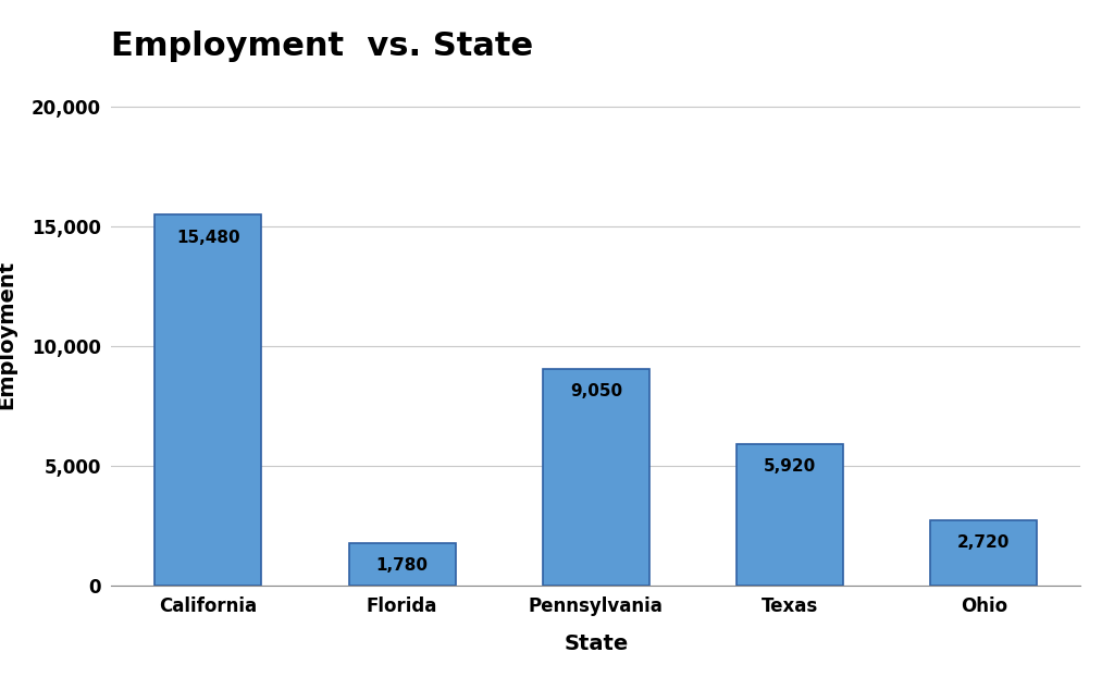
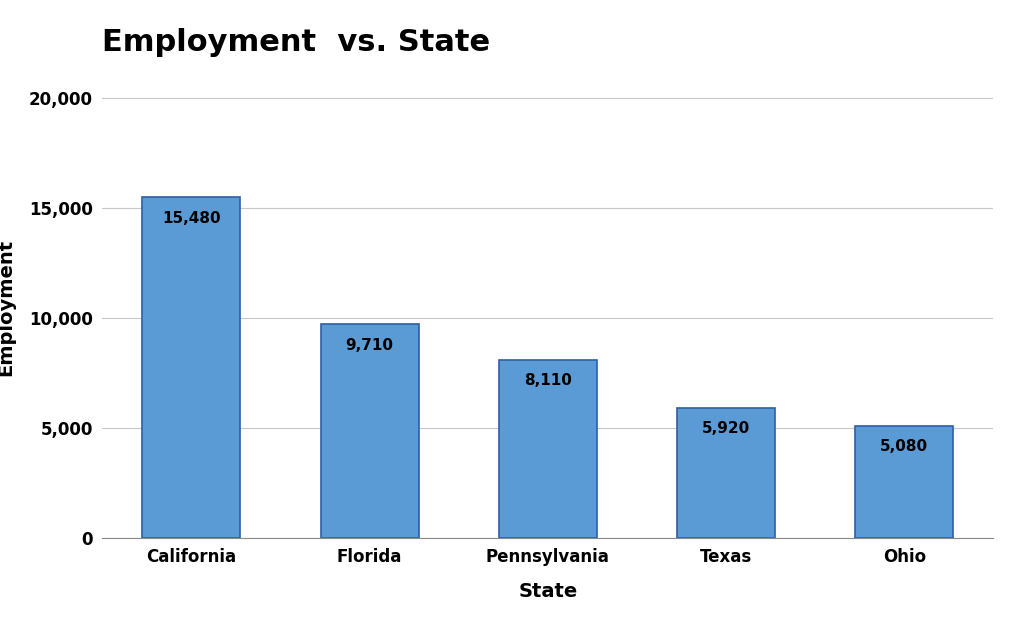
Florida: 1,780 -> 9,710
Pennsylvania: 9,050 -> 8,110
Ohio: 2,720 -> 5,080
